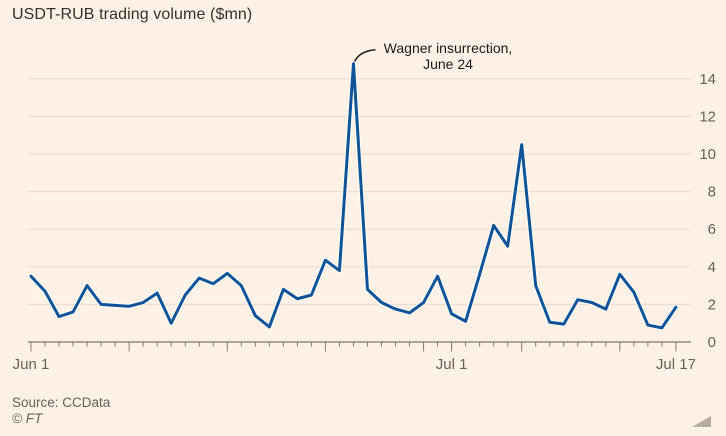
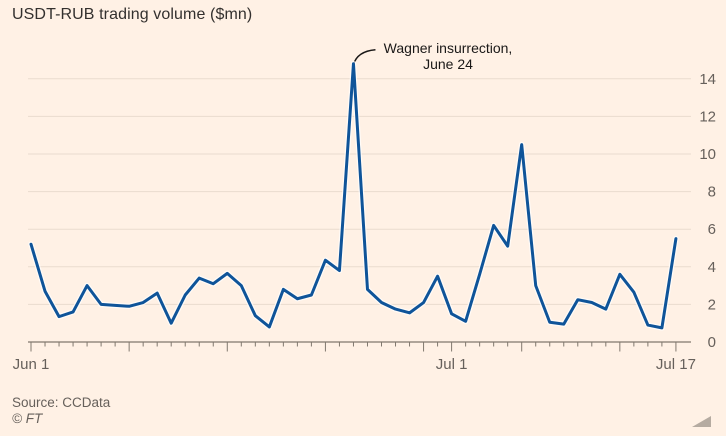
Jun 1: 3.5 -> 5.2
Jul 17: 1.9 -> 5.5
